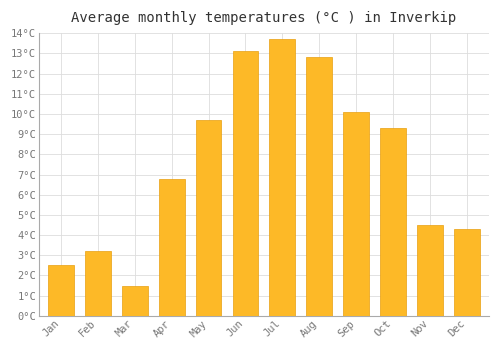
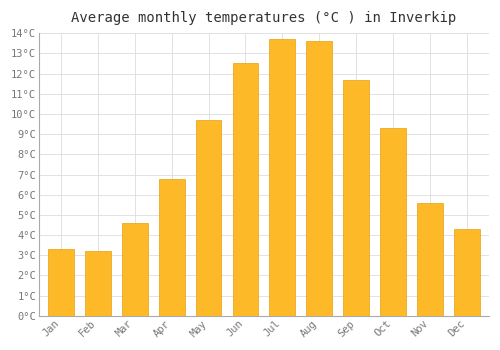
Jan: 2.5°C -> 3.3°C
Mar: 1.5°C -> 4.6°C
Jun: 13.1°C -> 12.5°C
Aug: 12.8°C -> 13.6°C
Sep: 10.1°C -> 11.7°C
Nov: 4.5°C -> 5.6°C
